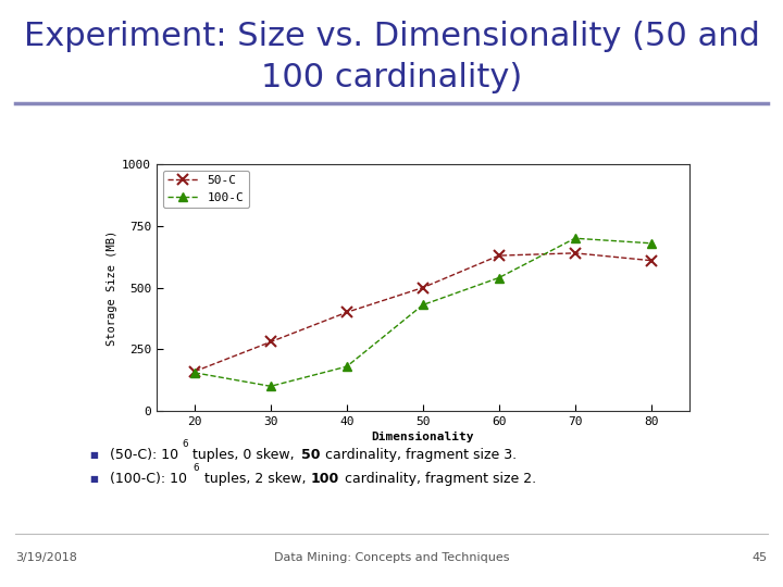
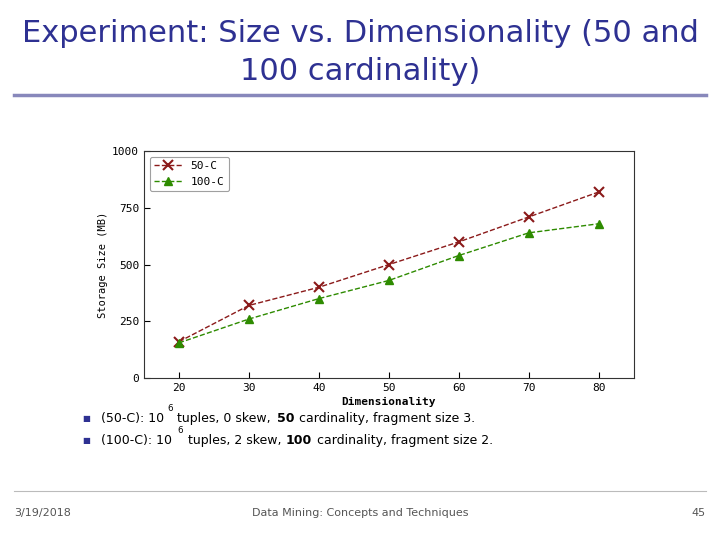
50-C/30: 280 -> 320
100-C/30: 100 -> 260
100-C/40: 180 -> 350
50-C/60: 630 -> 600
50-C/70: 640 -> 710
100-C/70: 700 -> 640
50-C/80: 610 -> 820
